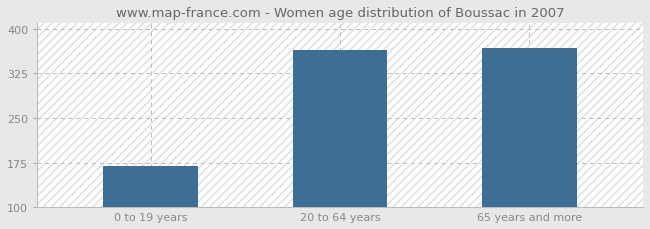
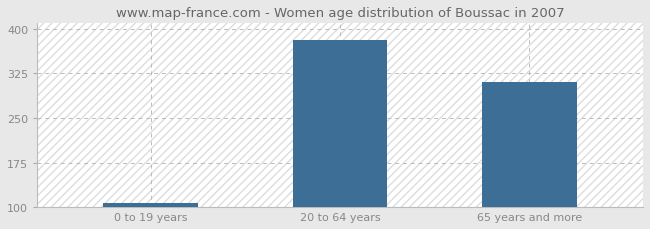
0 to 19 years: 170 -> 107
20 to 64 years: 364 -> 382
65 years and more: 368 -> 311
